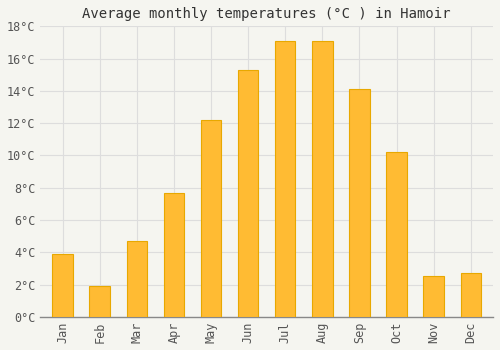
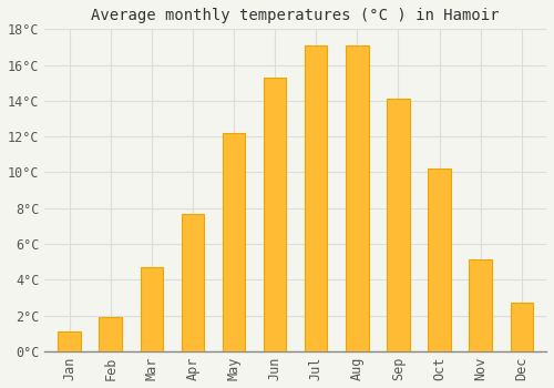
Jan: 3.9°C -> 1.1°C
Nov: 2.5°C -> 5.1°C
